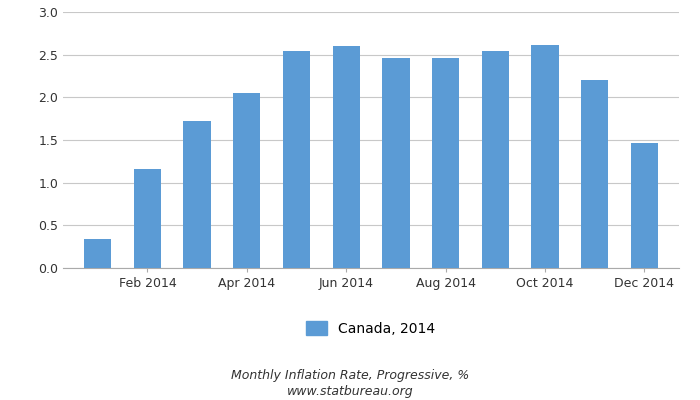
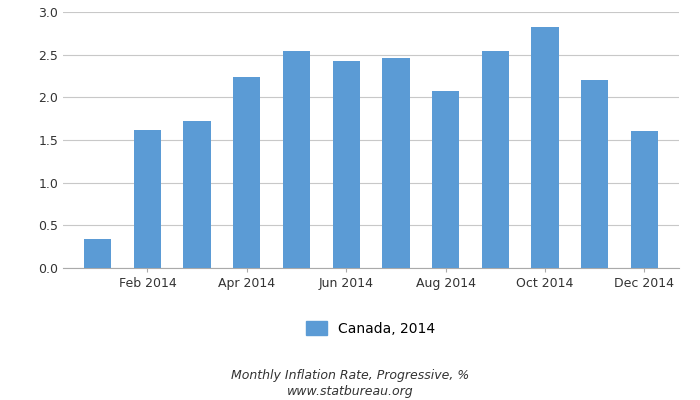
Feb 2014: 1.16 -> 1.62
Apr 2014: 2.05 -> 2.24
Jun 2014: 2.60 -> 2.42
Aug 2014: 2.46 -> 2.08
Oct 2014: 2.61 -> 2.82
Dec 2014: 1.47 -> 1.60
